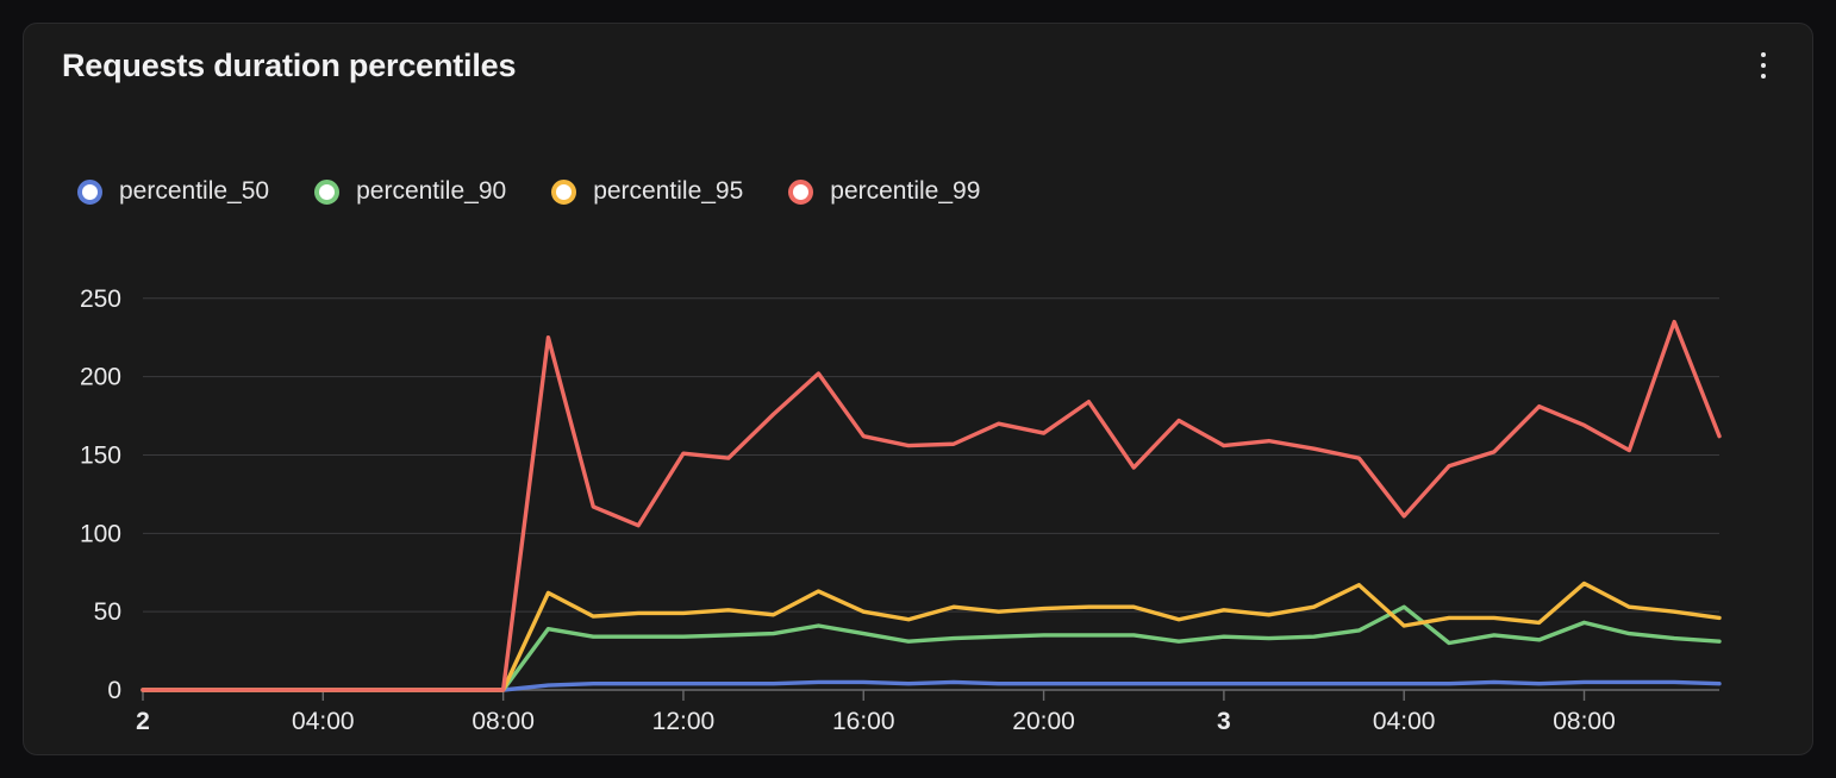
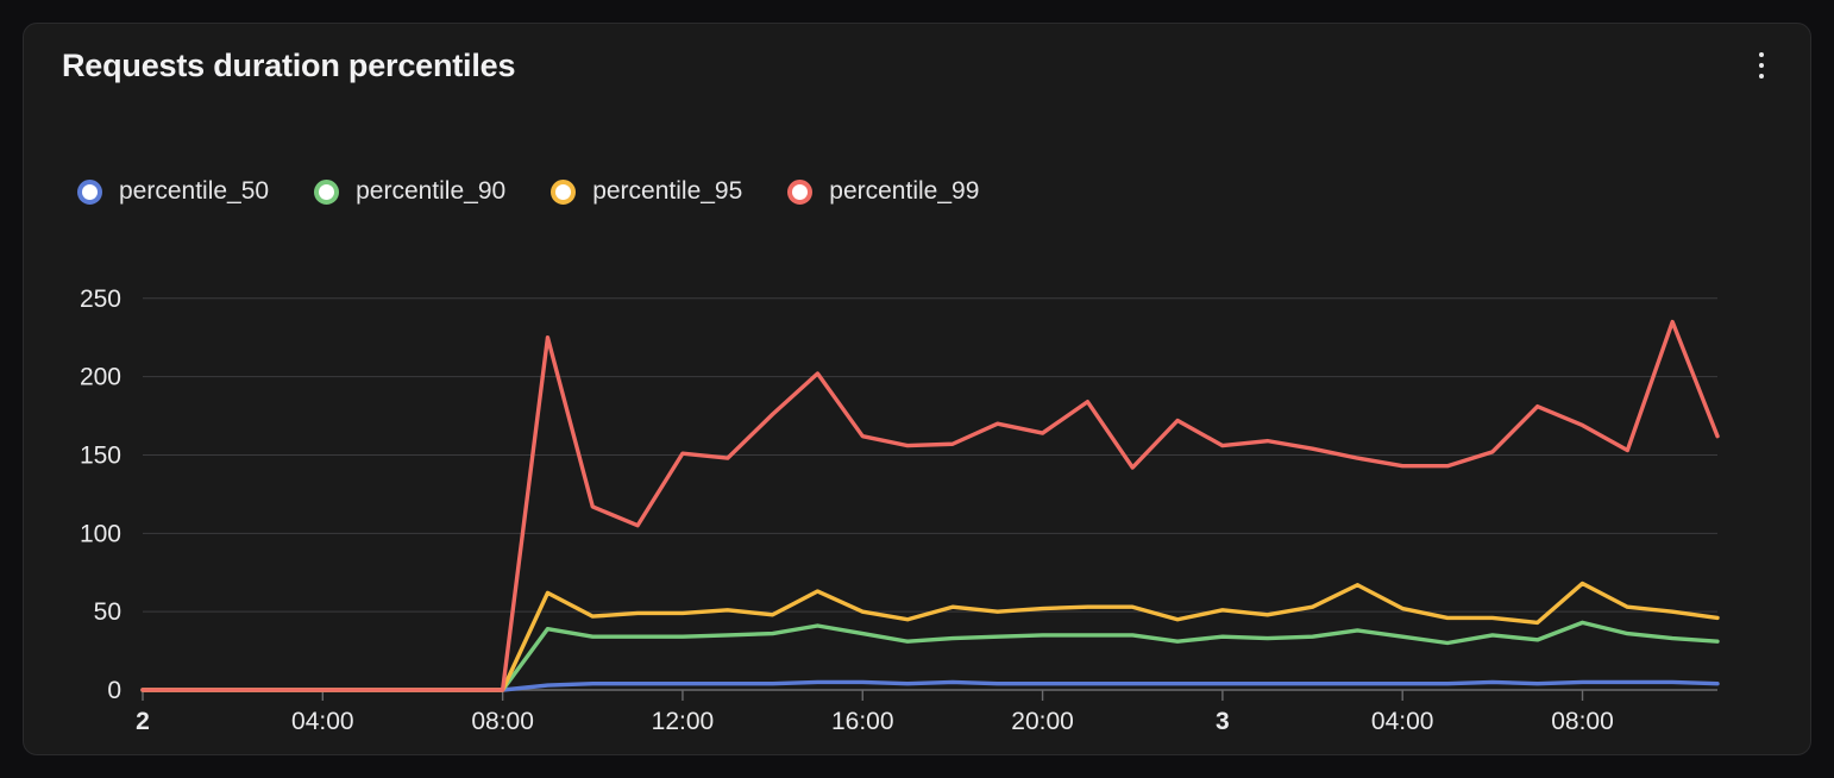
percentile_90/3 04:00: 53 -> 34
percentile_95/3 04:00: 41 -> 52
percentile_99/3 04:00: 111 -> 143
